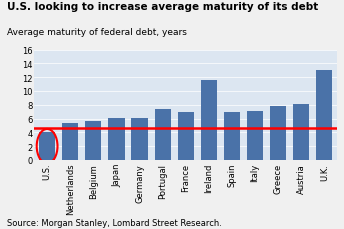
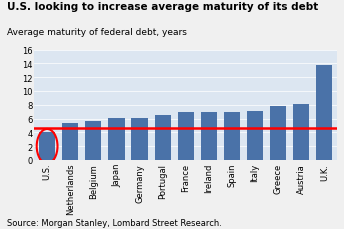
Portugal: 7.4 -> 6.5
Ireland: 11.6 -> 7.0
U.K.: 13.0 -> 13.8
